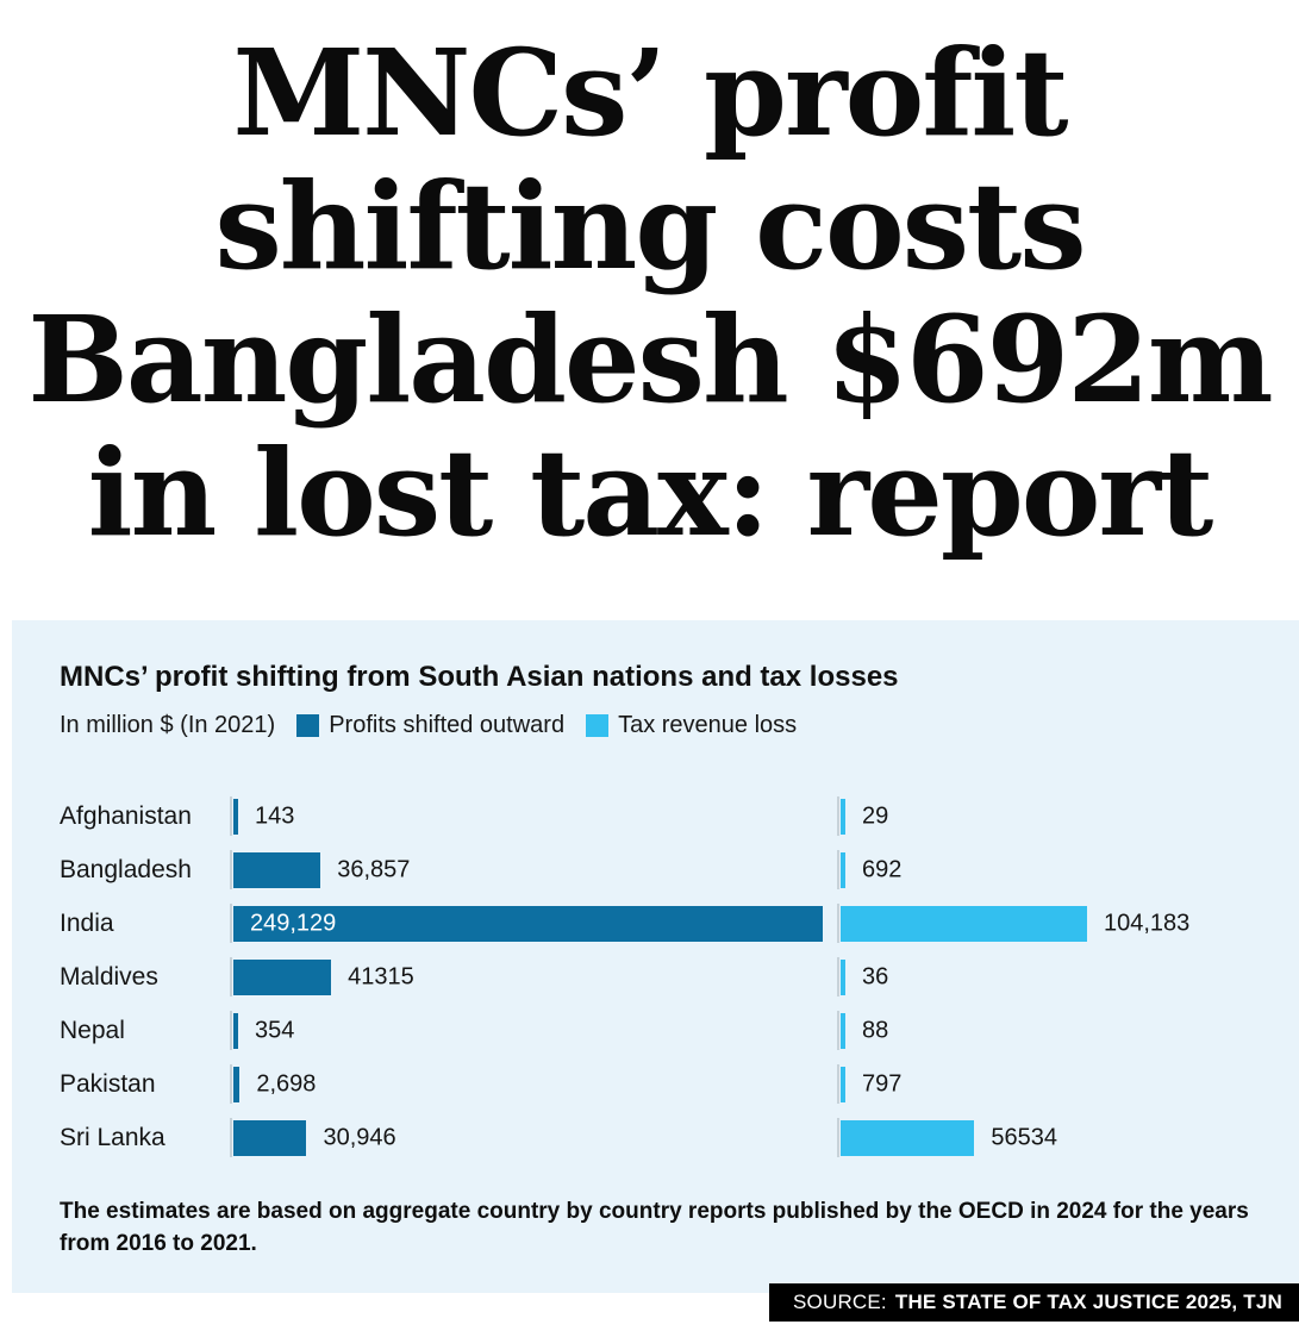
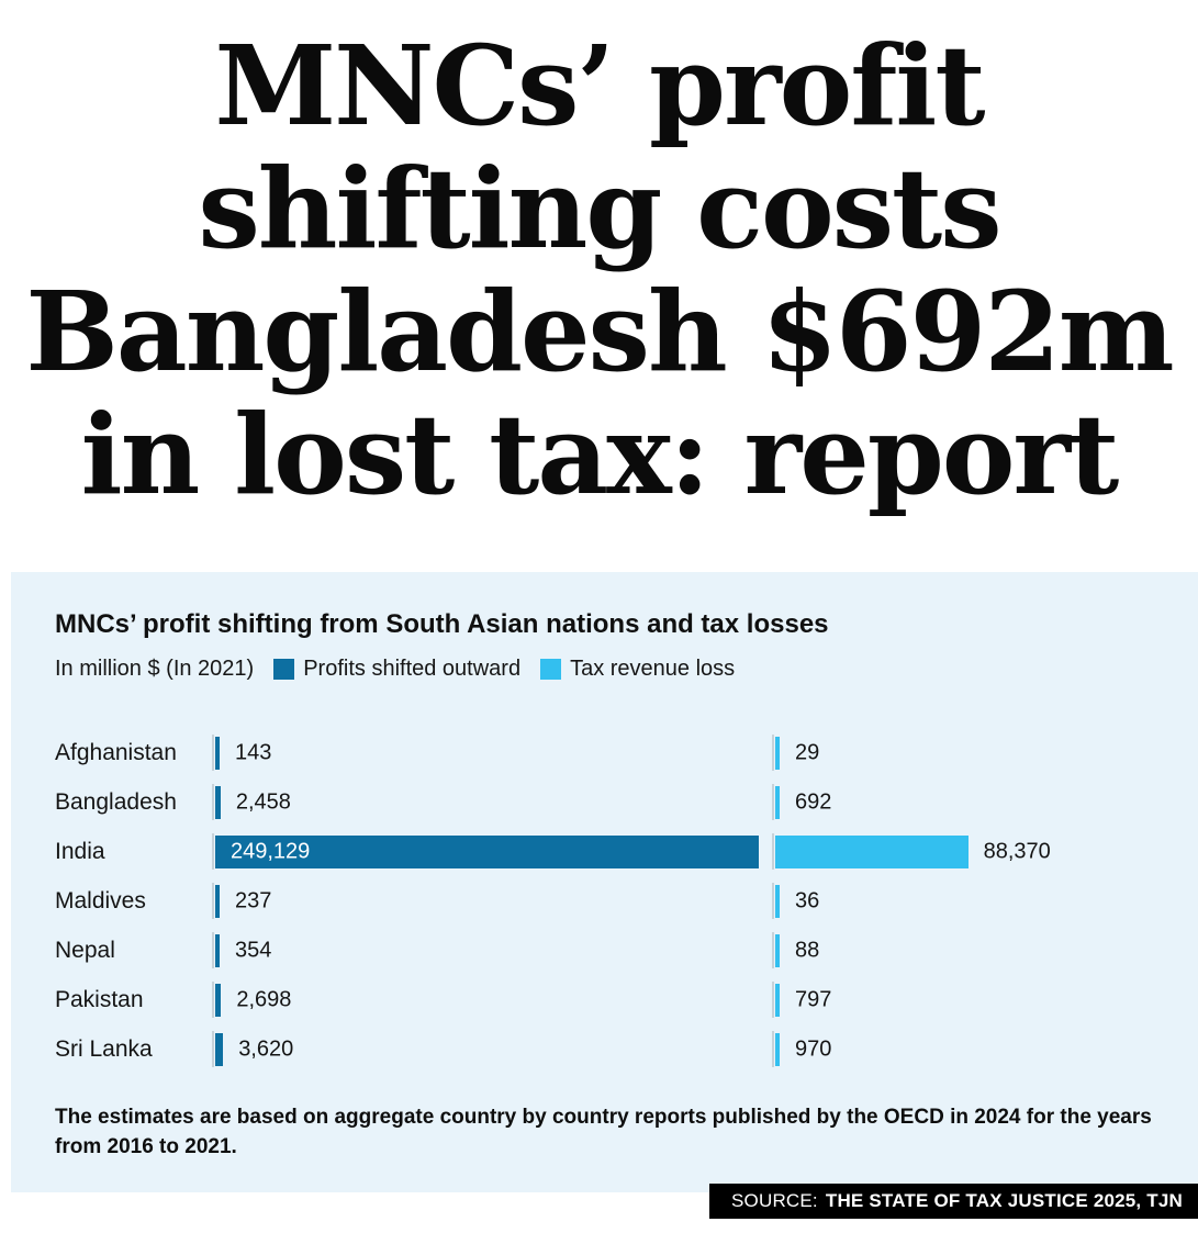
Profits shifted outward/Bangladesh: 36,857 -> 2,458
Tax revenue loss/India: 104,183 -> 88,370
Profits shifted outward/Maldives: 41315 -> 237
Profits shifted outward/Sri Lanka: 30,946 -> 3,620
Tax revenue loss/Sri Lanka: 56534 -> 970
